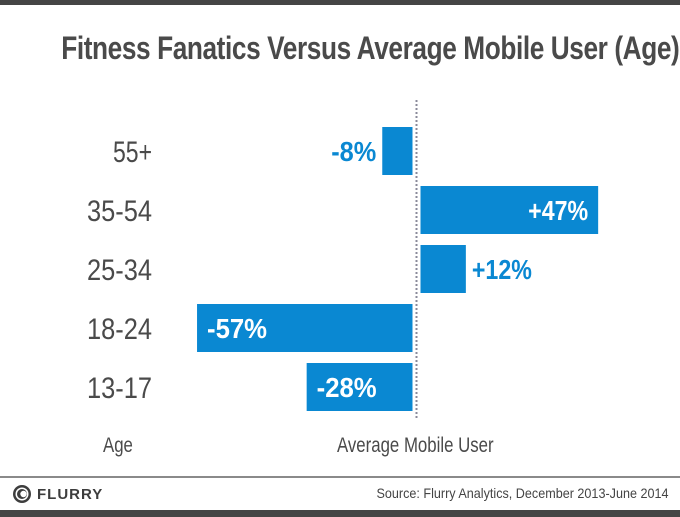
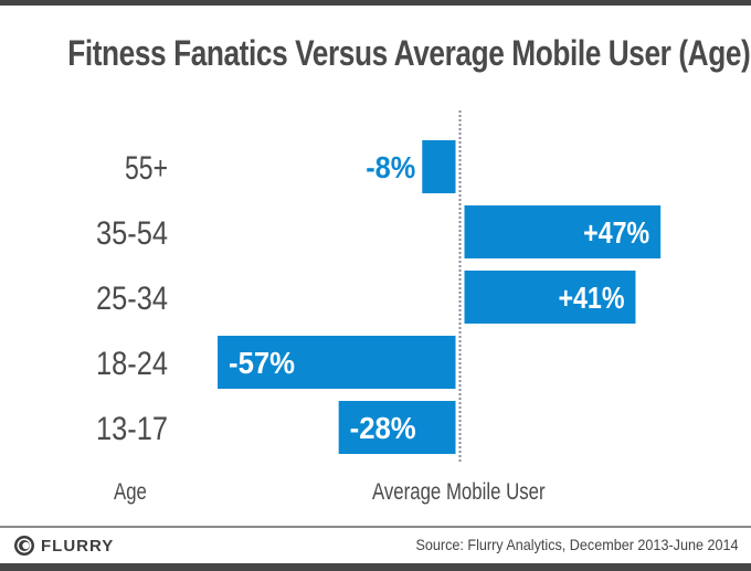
25-34: +12% -> +41%
